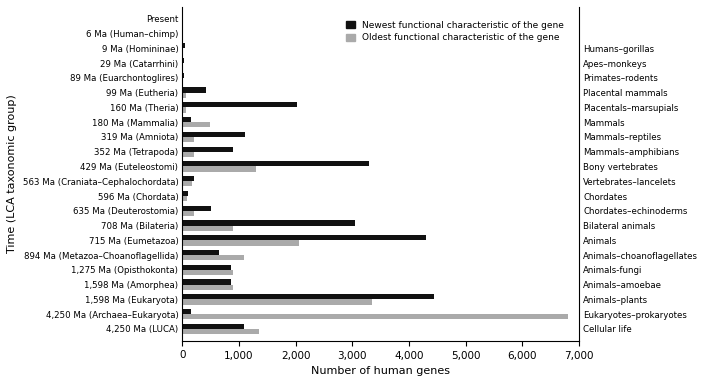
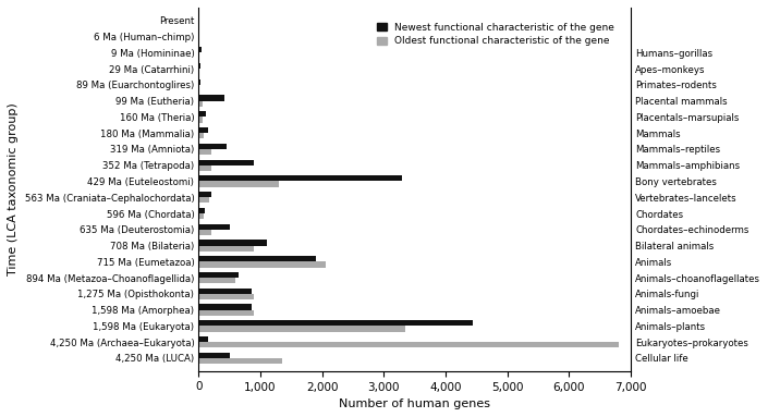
Newest functional characteristic of the gene/160 Ma (Theria): 2,020 -> 120
Oldest functional characteristic of the gene/180 Ma (Mammalia): 480 -> 80
Newest functional characteristic of the gene/319 Ma (Amniota): 1,100 -> 450
Newest functional characteristic of the gene/708 Ma (Bilateria): 3,040 -> 1,100
Newest functional characteristic of the gene/715 Ma (Eumetazoa): 4,300 -> 1,900
Oldest functional characteristic of the gene/894 Ma (Metazoa–Choanoflagellida): 1,080 -> 600
Newest functional characteristic of the gene/4,250 Ma (LUCA): 1,080 -> 500
